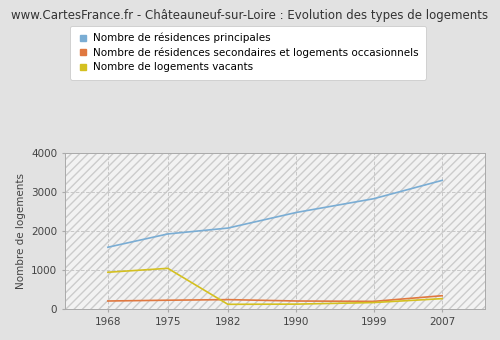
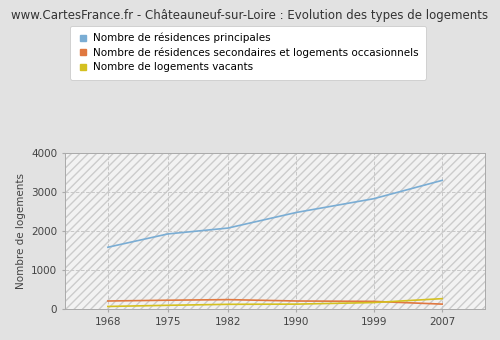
Nombre de logements vacants/1968: 950 -> 80
Nombre de logements vacants/1975: 1050 -> 100
Nombre de résidences secondaires et logements occasionnels/2007: 350 -> 140
